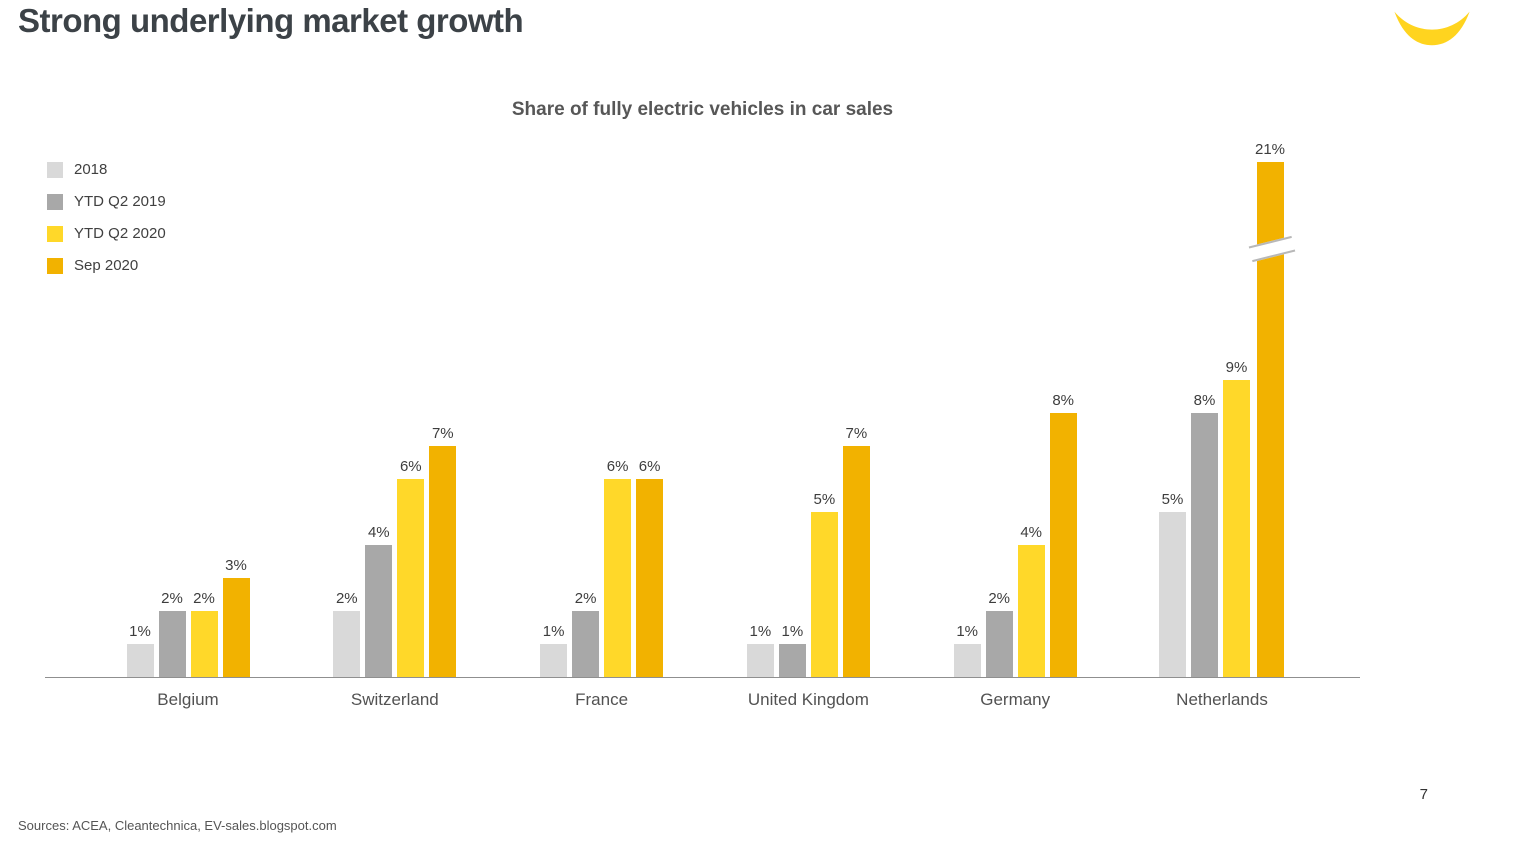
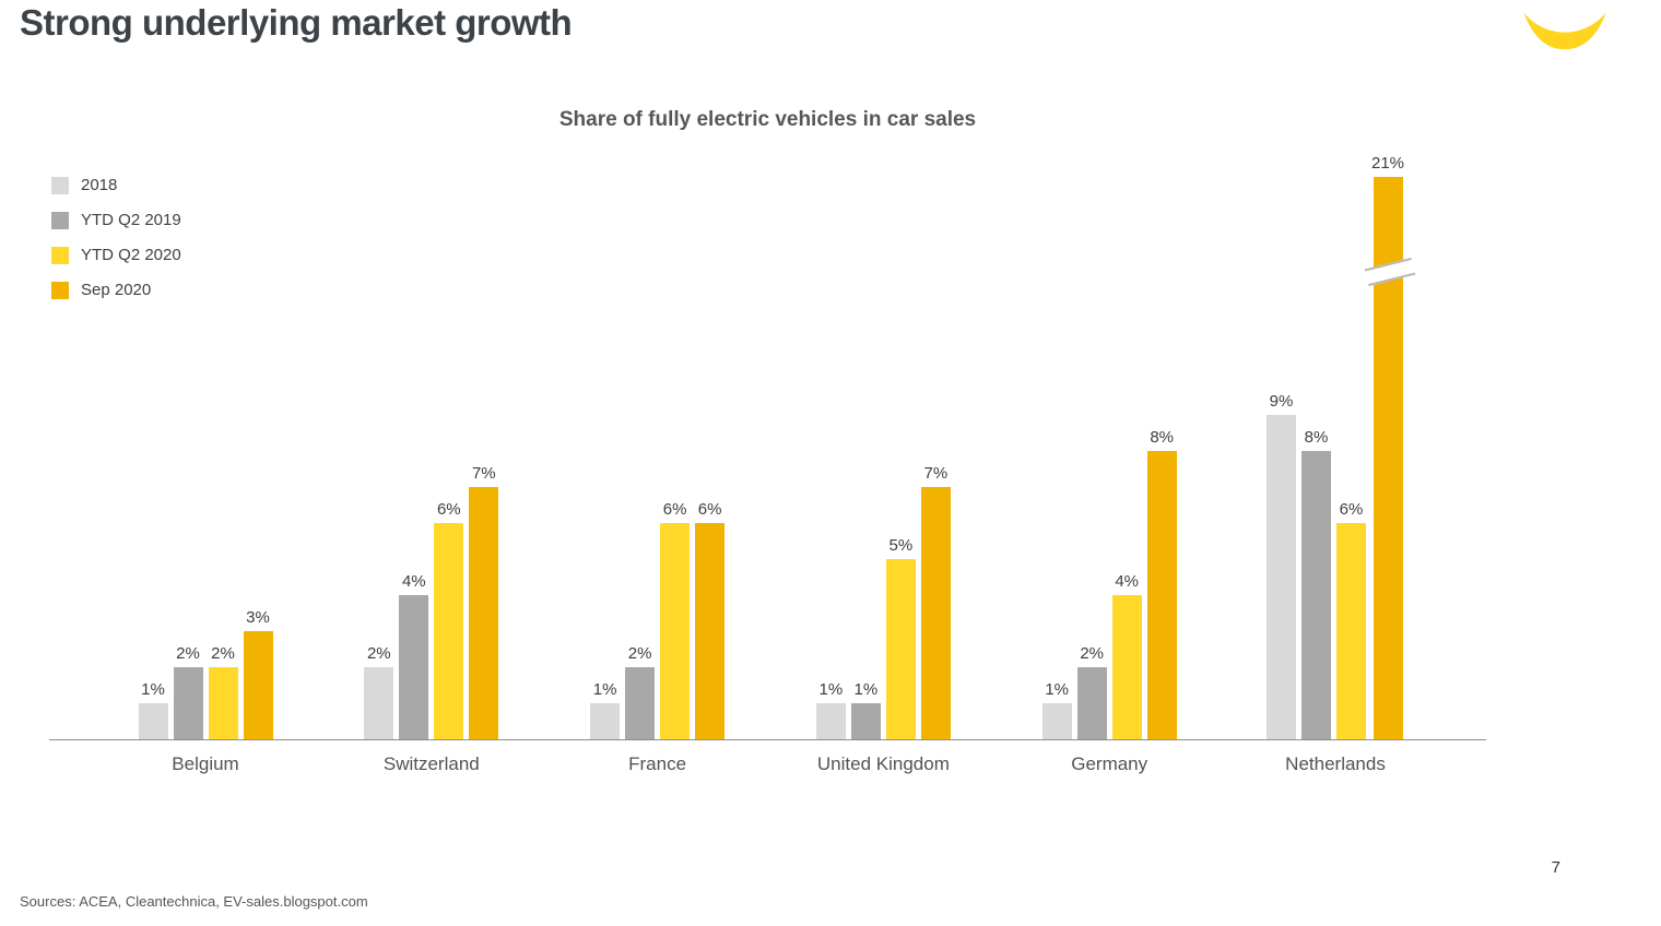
2018/Netherlands: 5% -> 9%
YTD Q2 2020/Netherlands: 9% -> 6%
